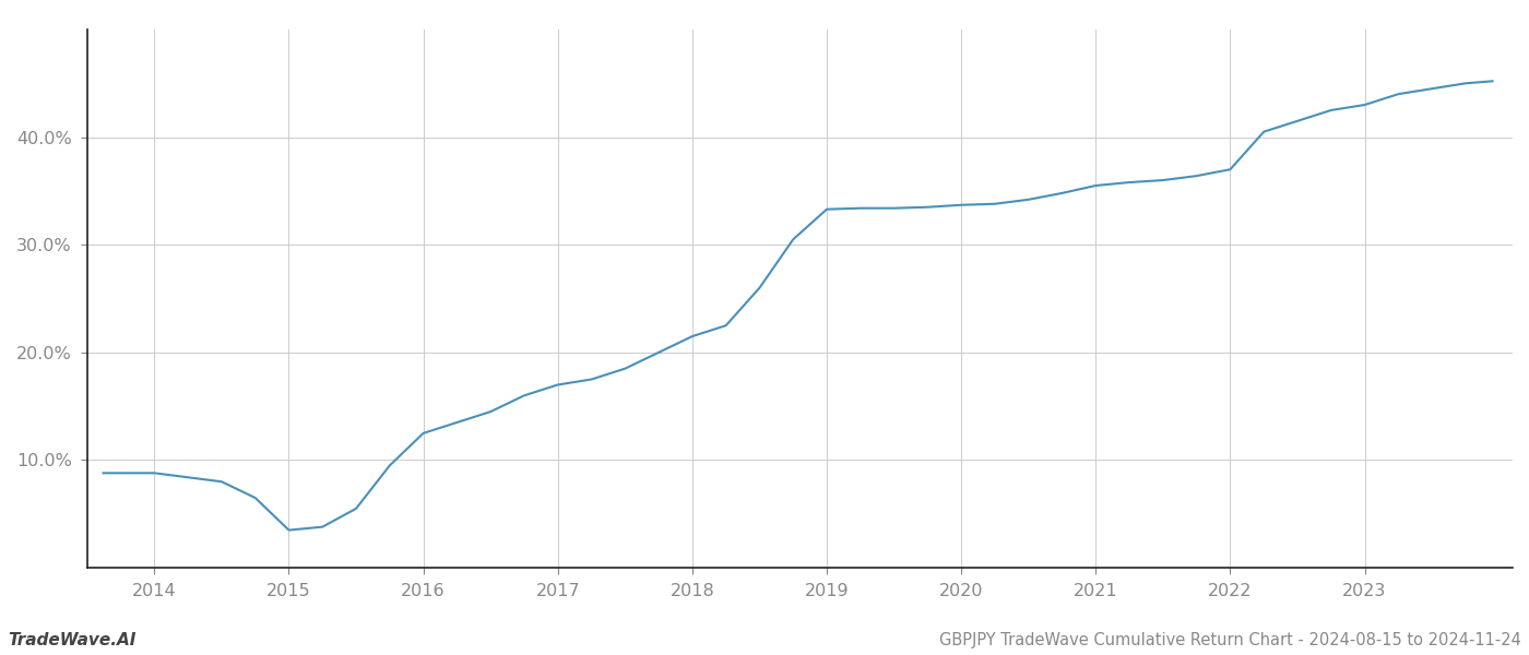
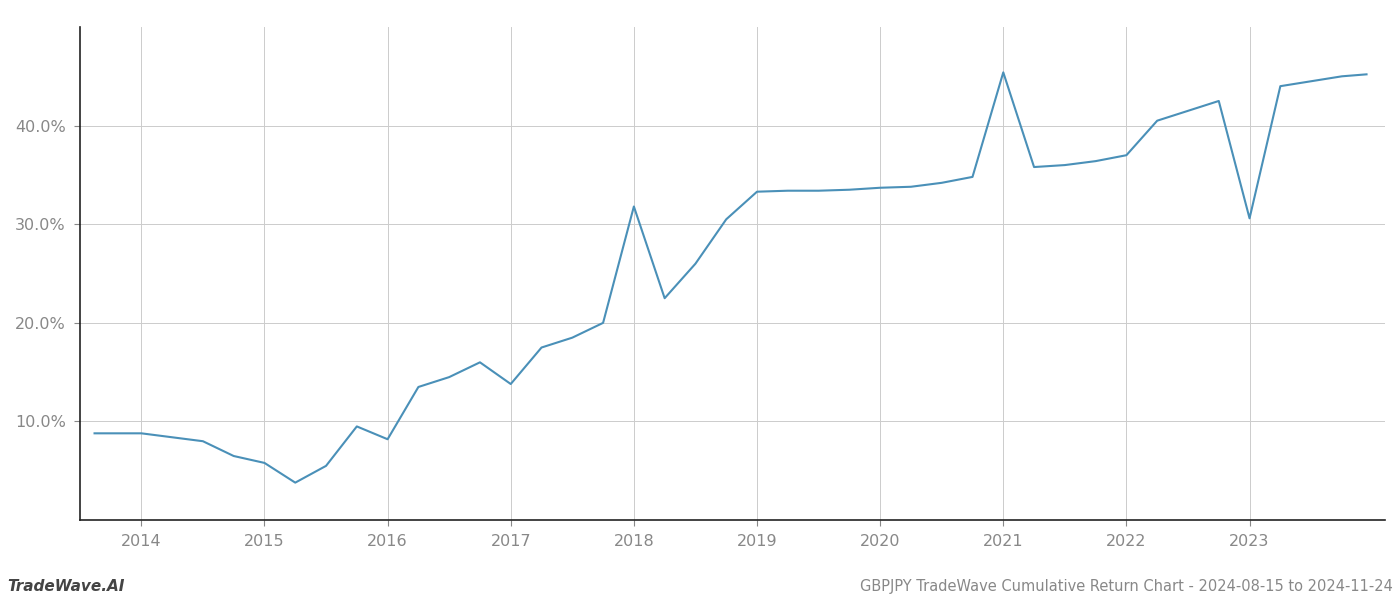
2015: 3.5% -> 5.8%
2016: 12.5% -> 8.2%
2017: 17.0% -> 13.8%
2018: 21.5% -> 31.8%
2021: 35.5% -> 45.4%
2023: 43.0% -> 30.6%
